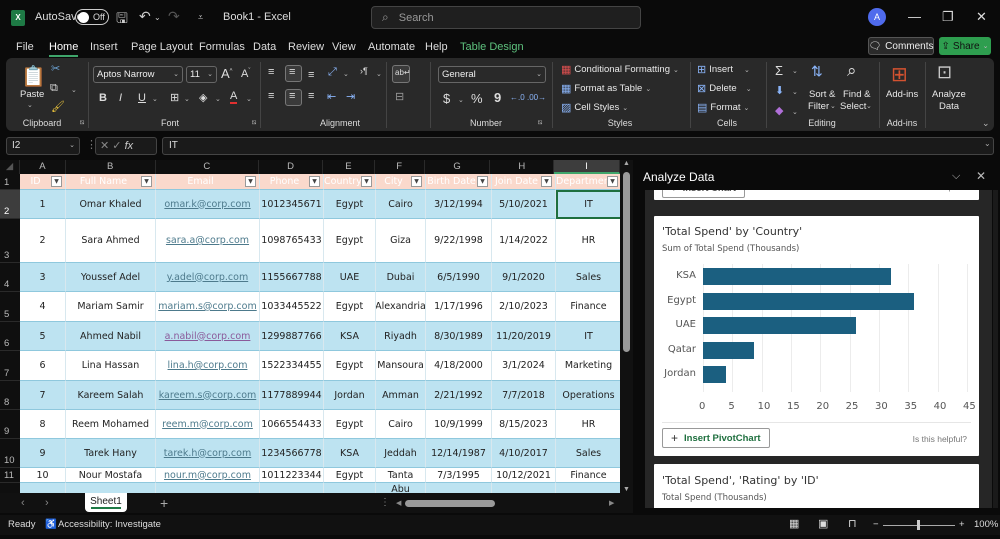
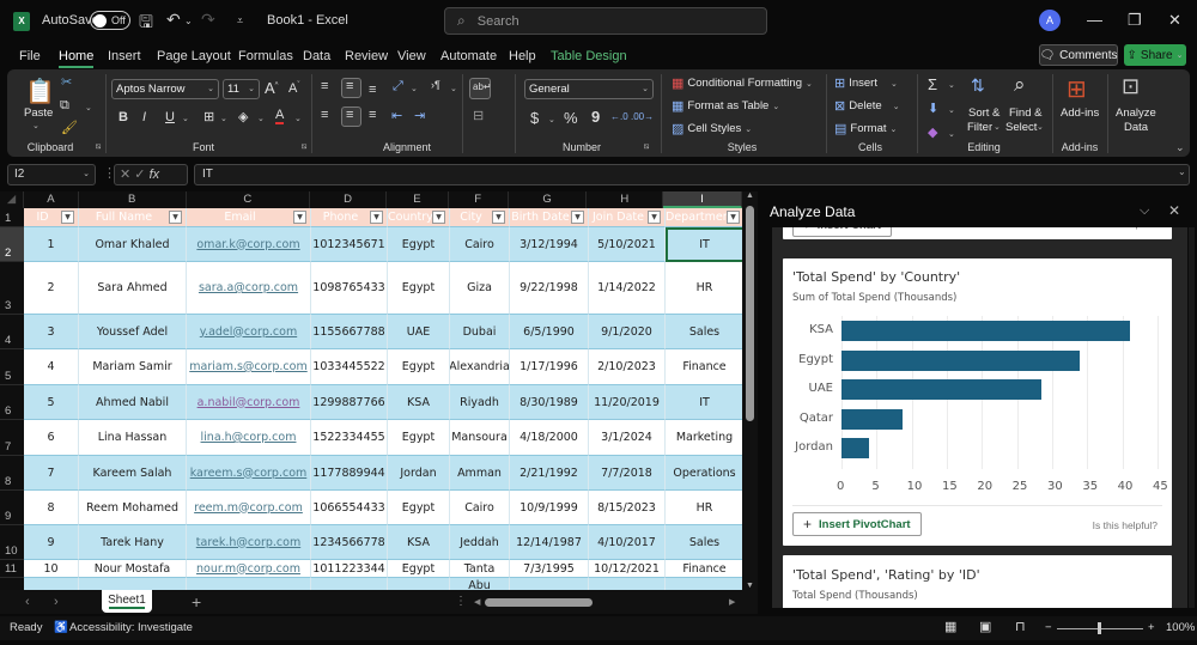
KSA: 32 -> 41
Egypt: 36 -> 34
UAE: 26 -> 28
